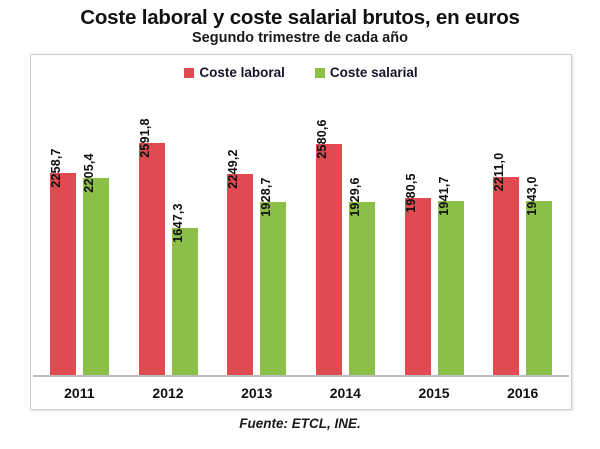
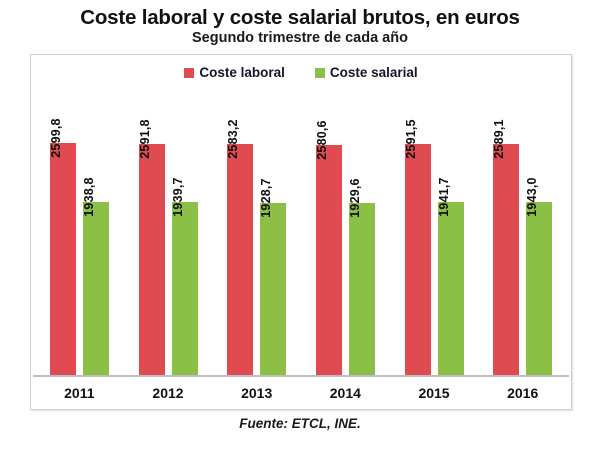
Coste laboral/2011: 2258,7 -> 2599,8
Coste salarial/2011: 2205,4 -> 1938,8
Coste salarial/2012: 1647,3 -> 1939,7
Coste laboral/2013: 2249,2 -> 2583,2
Coste laboral/2015: 1980,5 -> 2591,5
Coste laboral/2016: 2211,0 -> 2589,1
